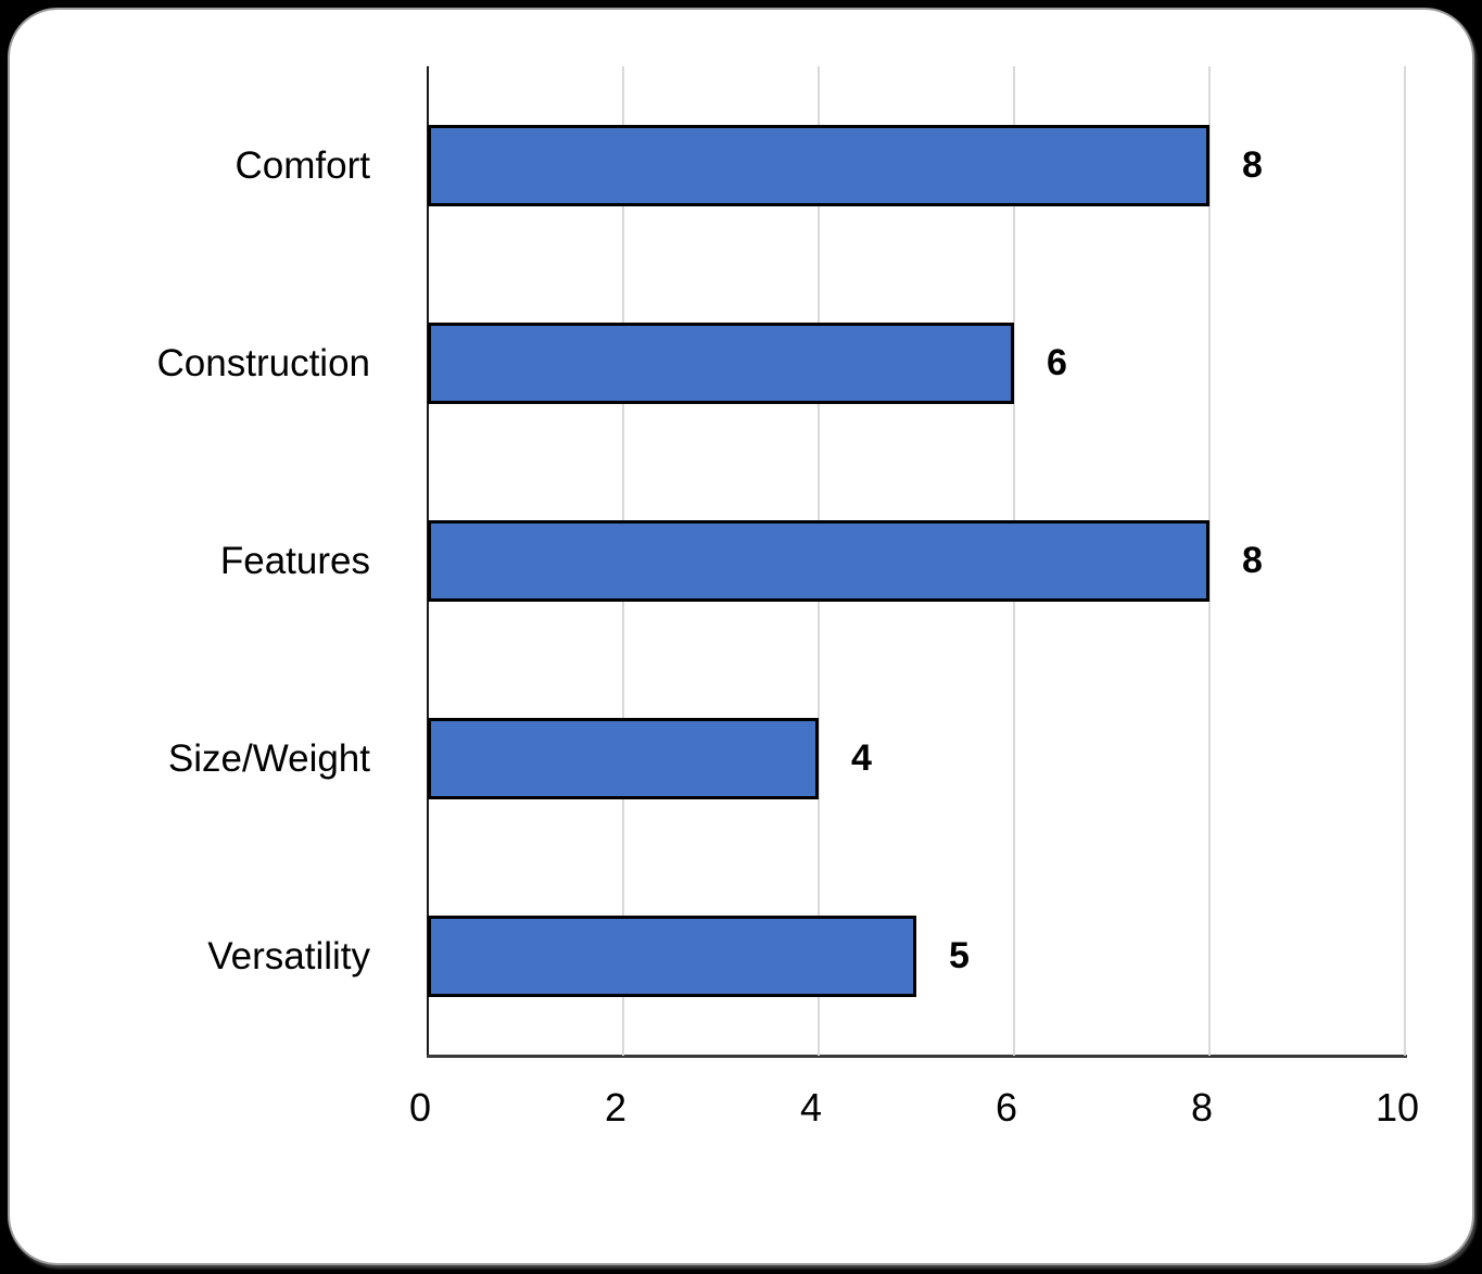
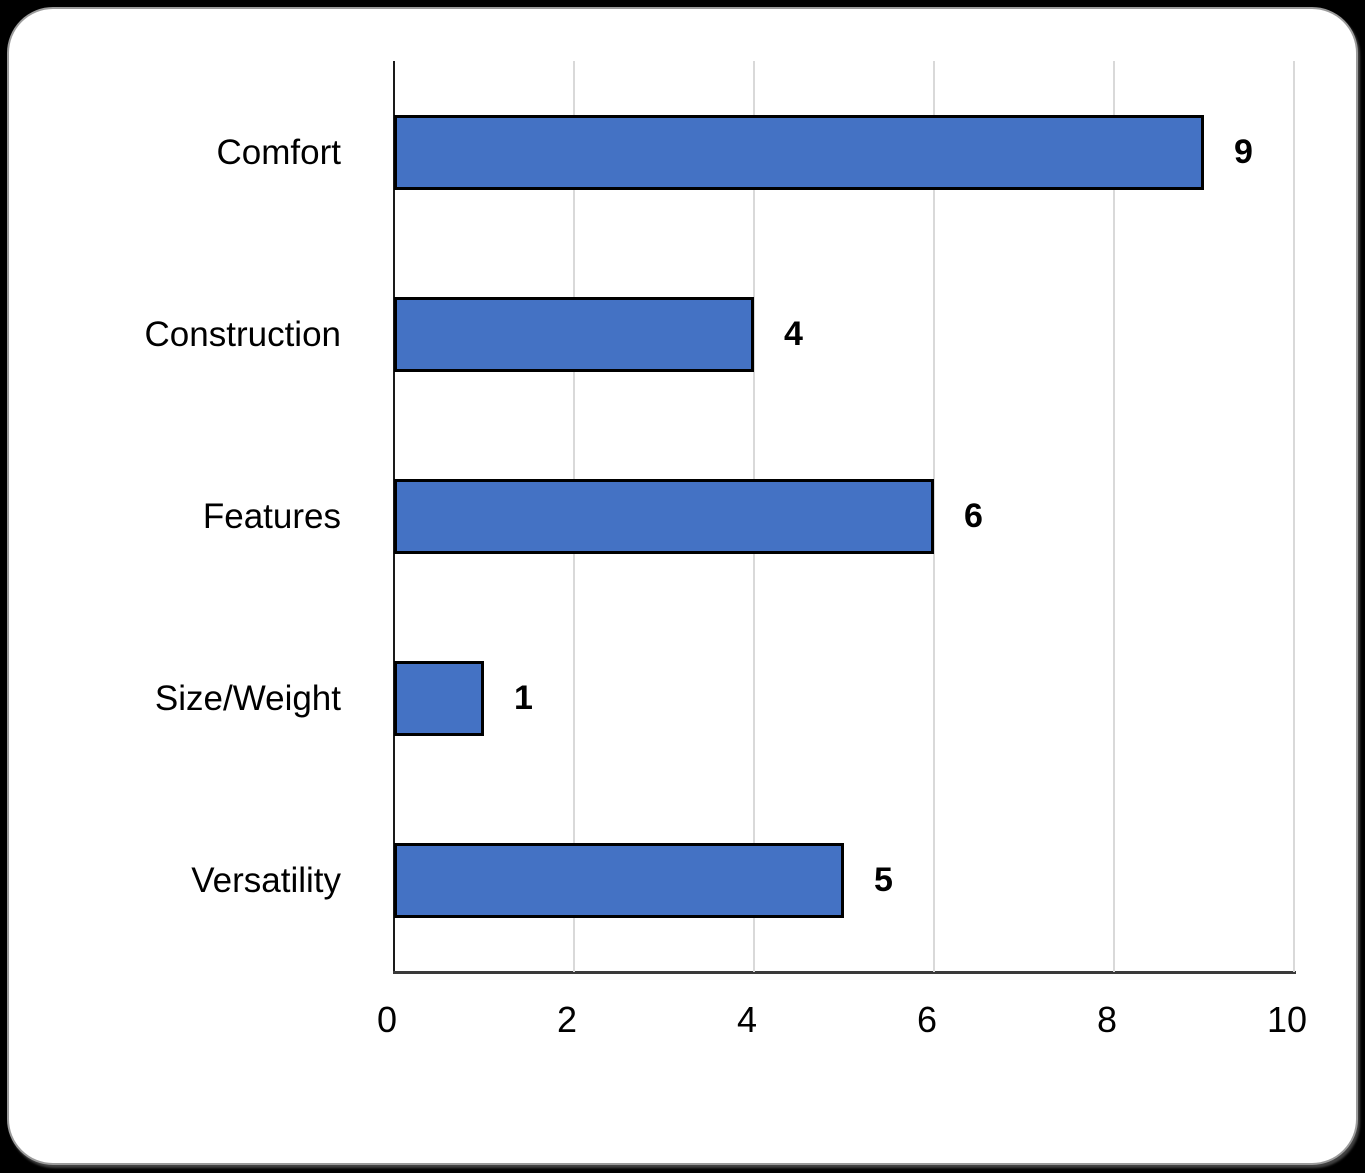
Comfort: 8 -> 9
Construction: 6 -> 4
Features: 8 -> 6
Size/Weight: 4 -> 1
